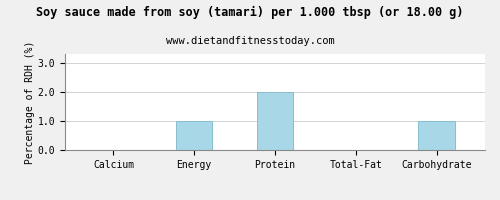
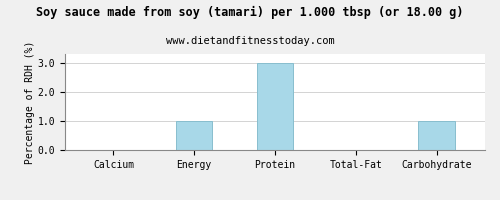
Protein: 2 -> 3
